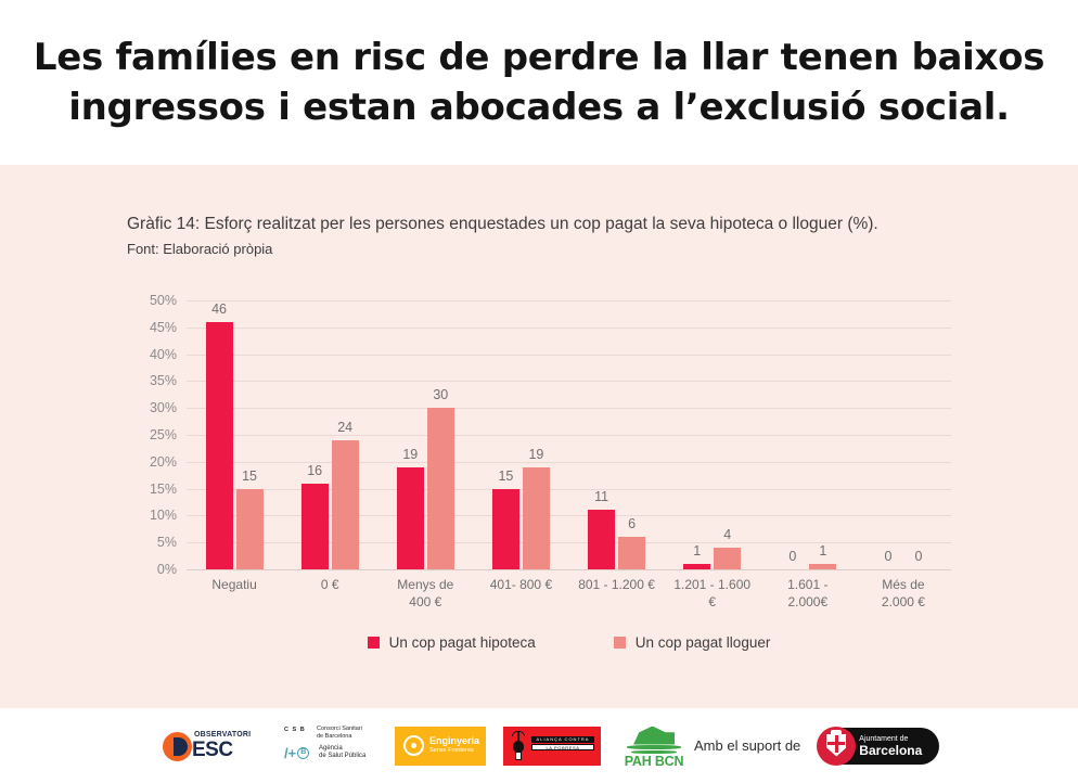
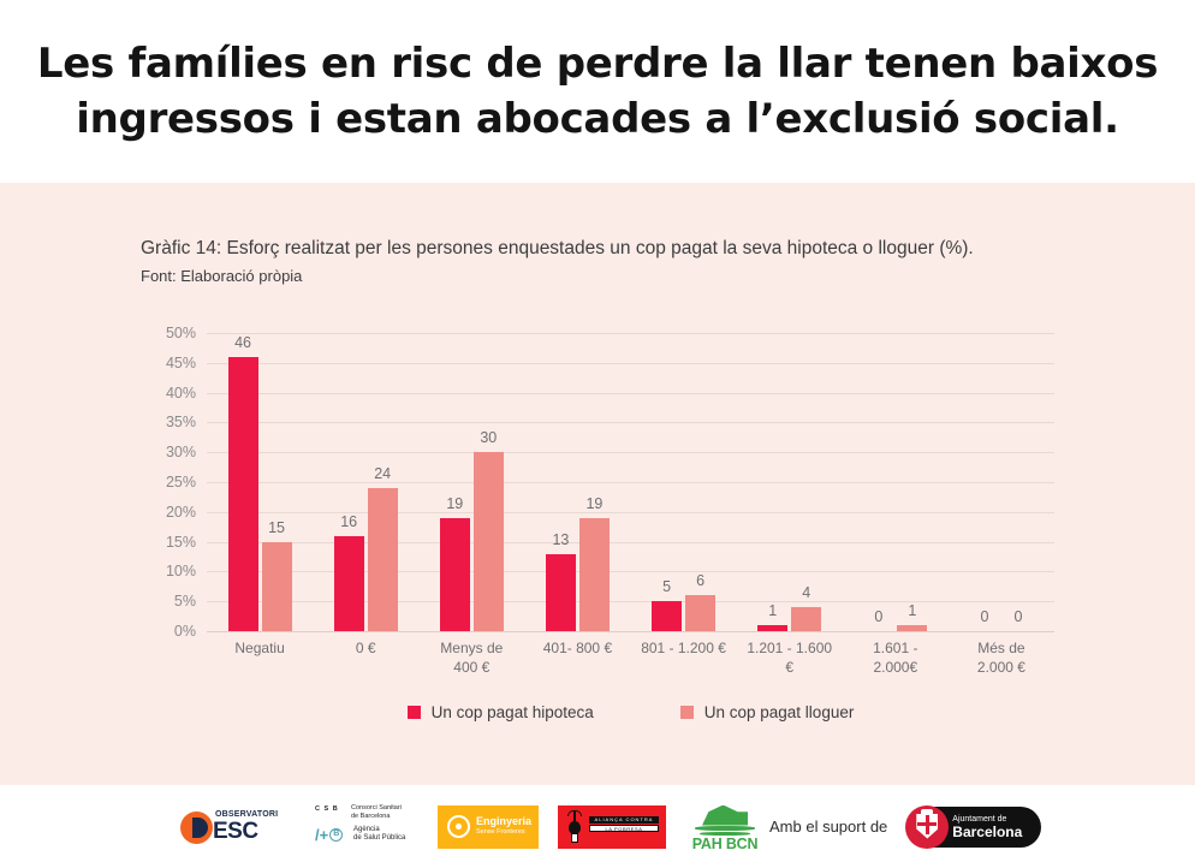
Un cop pagat hipoteca/401- 800 €: 15 -> 13
Un cop pagat hipoteca/801 - 1.200 €: 11 -> 5
